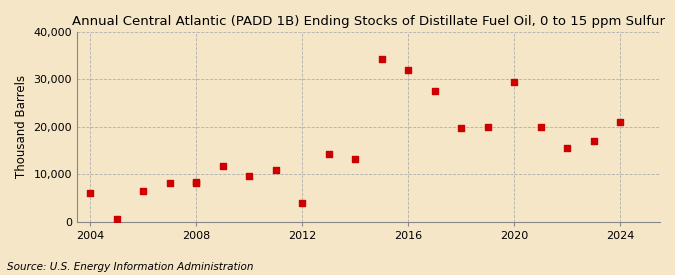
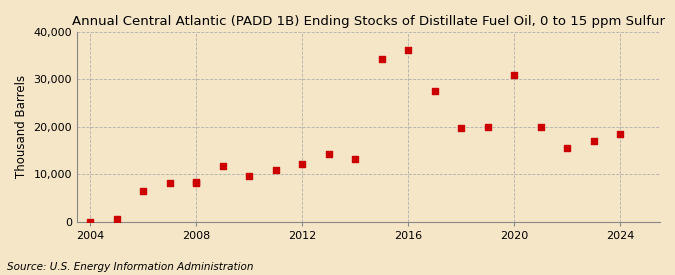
2004: 6,000 -> 0
2012: 4,000 -> 12,200
2016: 32,000 -> 36,200
2020: 29,500 -> 31,000
2024: 21,000 -> 18,400
